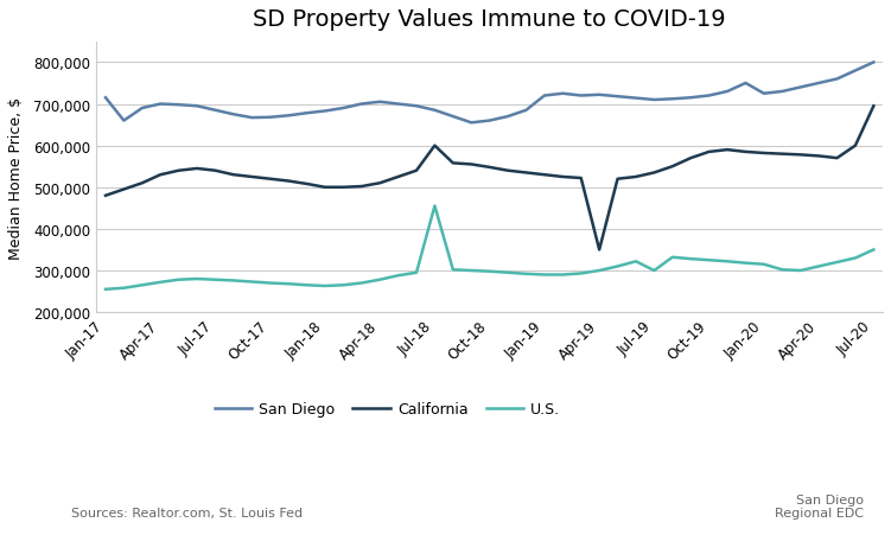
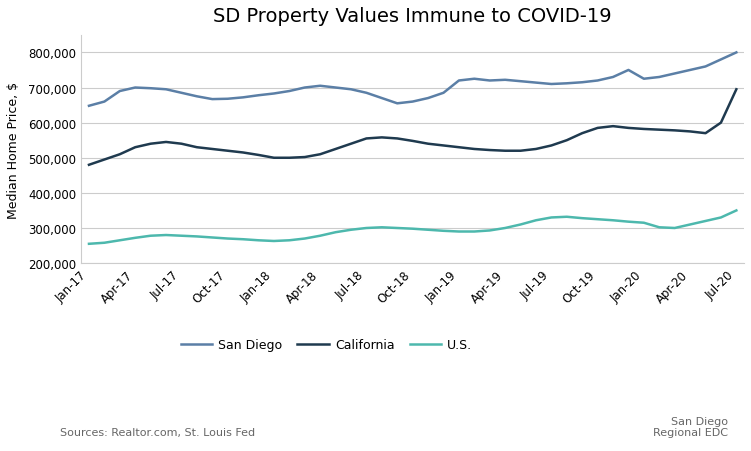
San Diego/Jan-17: 715,000 -> 648,000
California/Jul-18: 600,000 -> 555,000
U.S./Jul-18: 455,000 -> 300,000
California/Apr-19: 350,000 -> 520,000
U.S./Jul-19: 300,000 -> 330,000
